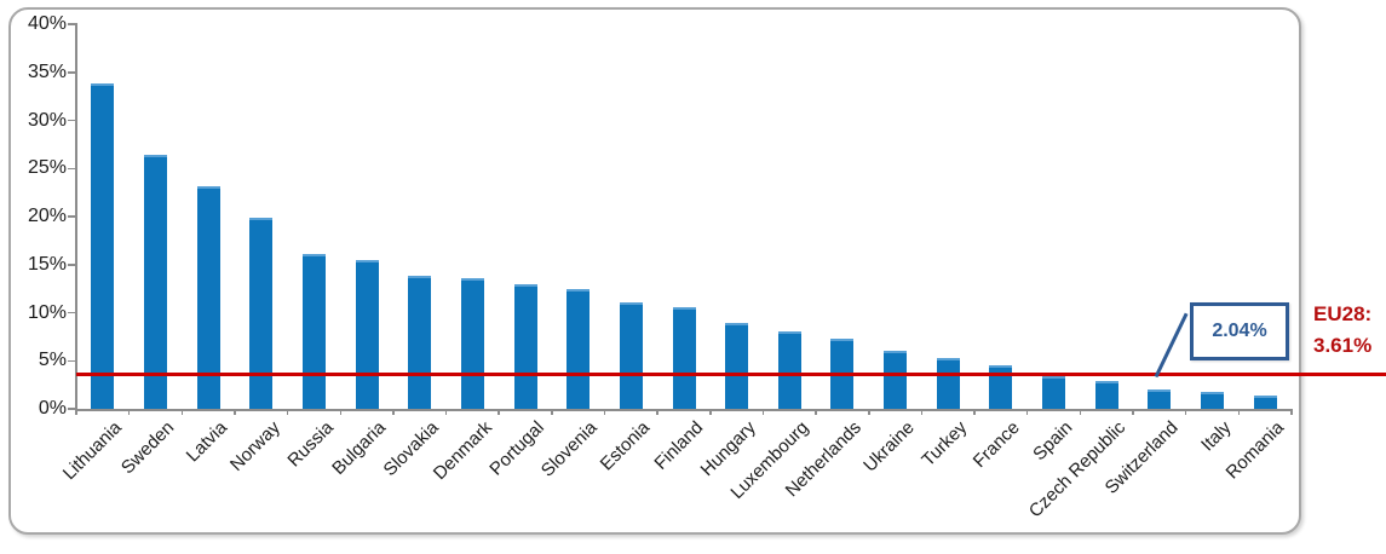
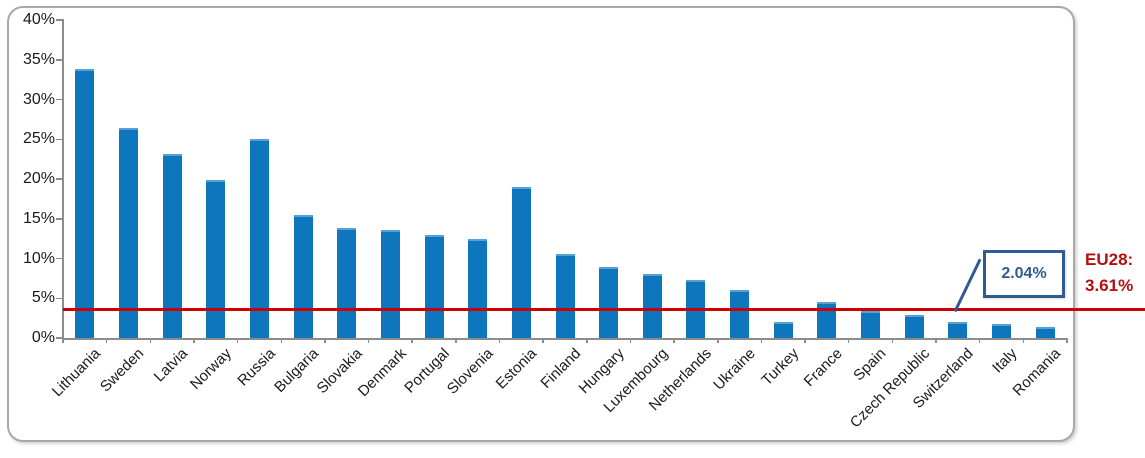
Russia: 16% -> 25%
Estonia: 11% -> 19%
Turkey: 5% -> 2%
